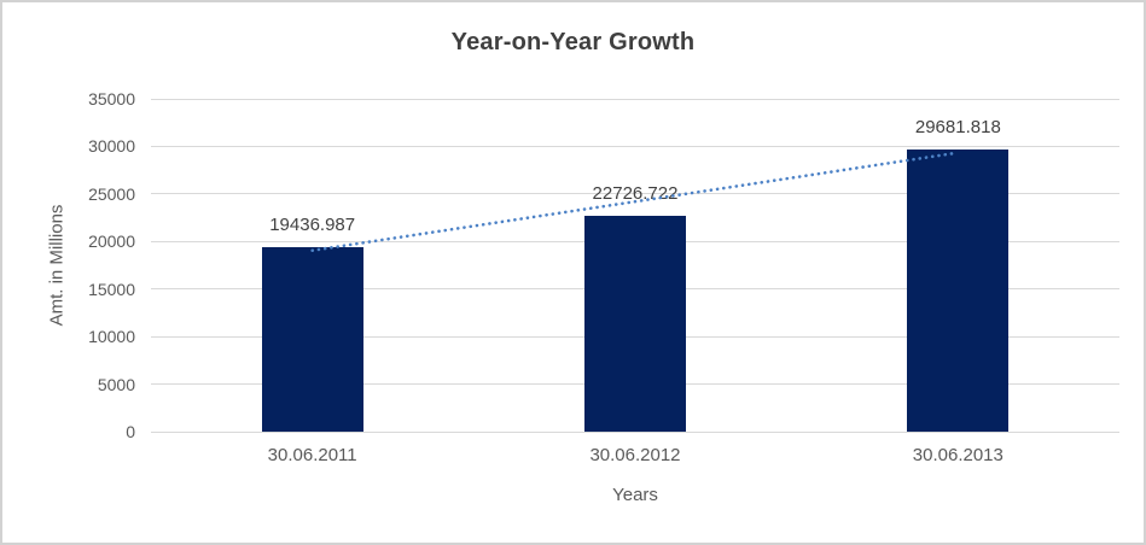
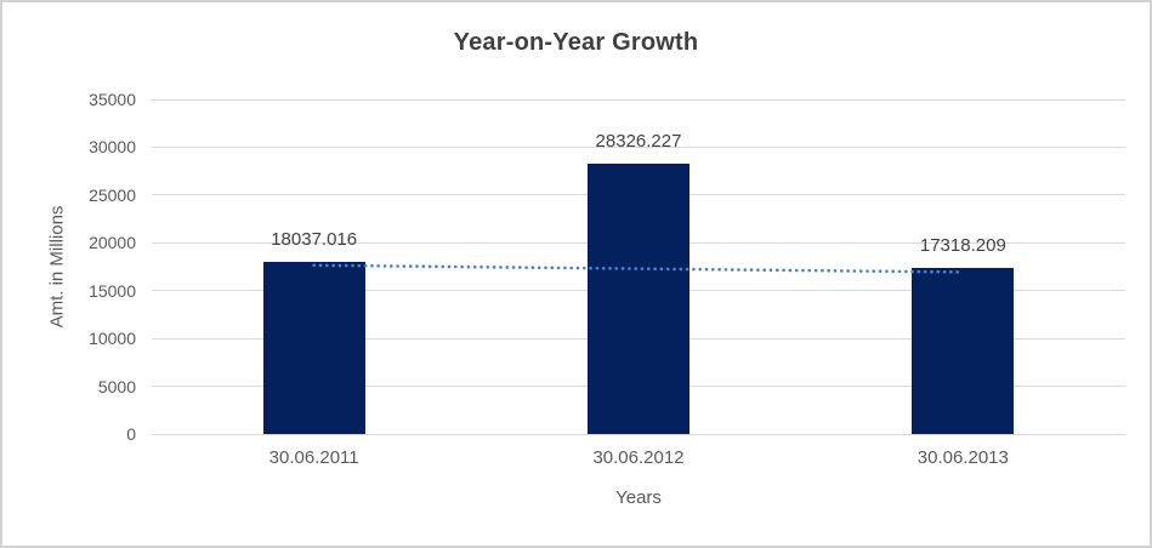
30.06.2011: 19436.987 -> 18037.016
30.06.2012: 22726.722 -> 28326.227
30.06.2013: 29681.818 -> 17318.209
